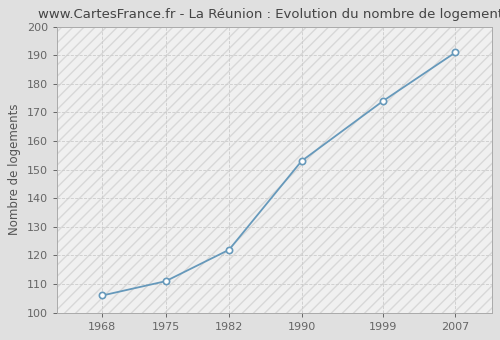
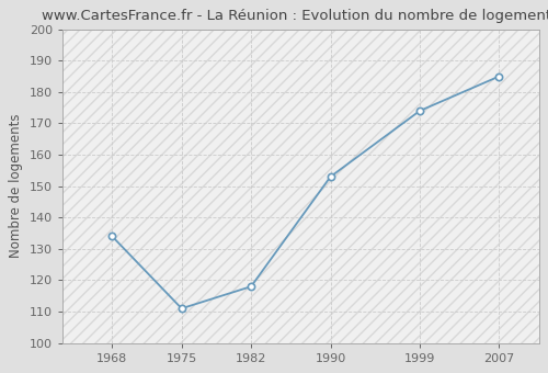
1968: 106 -> 134
1982: 122 -> 118
2007: 191 -> 185
